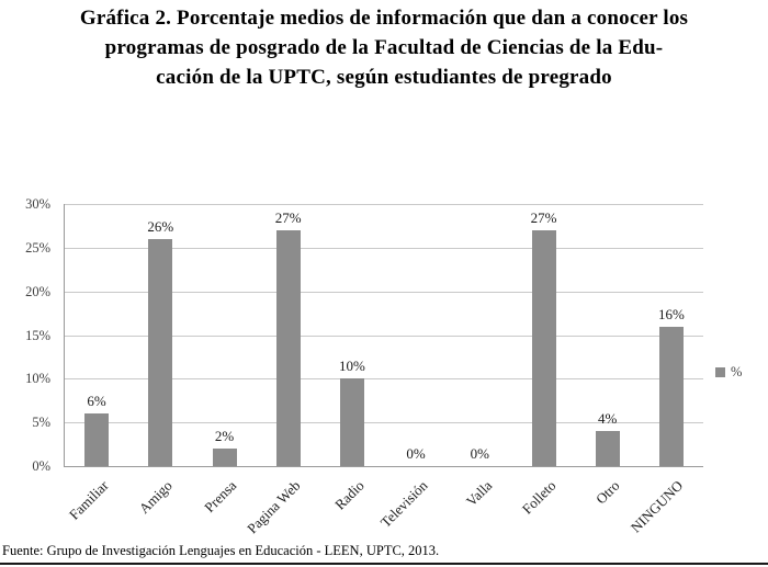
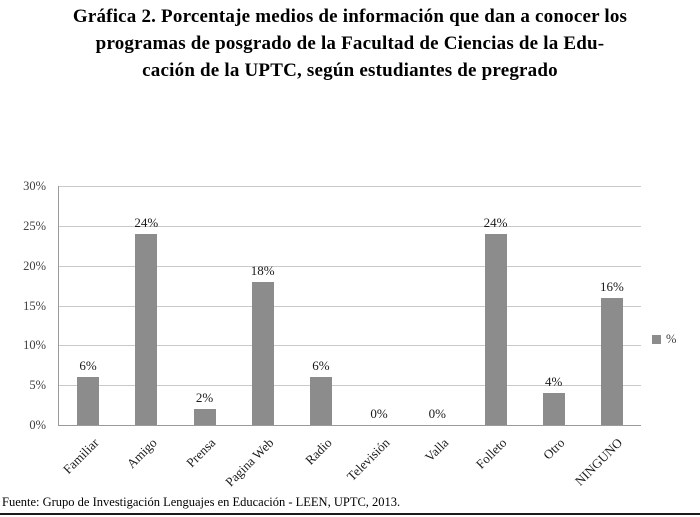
Amigo: 26% -> 24%
Pagina Web: 27% -> 18%
Radio: 10% -> 6%
Folleto: 27% -> 24%
